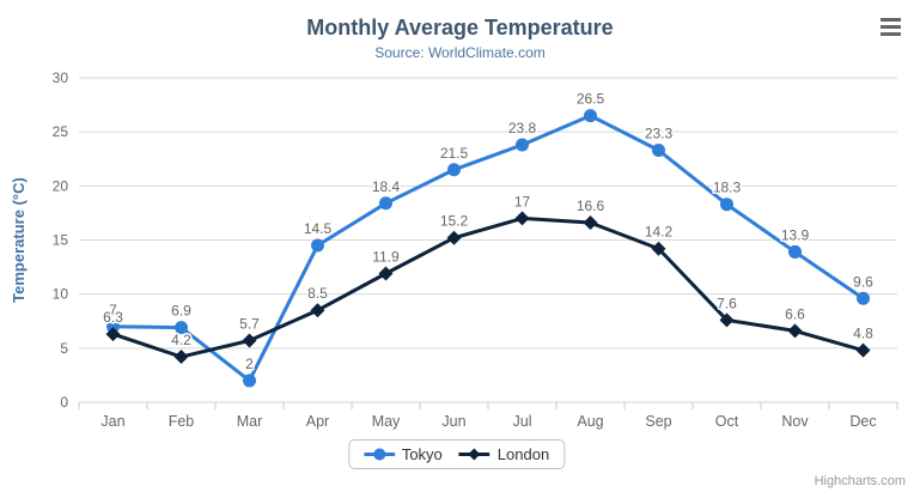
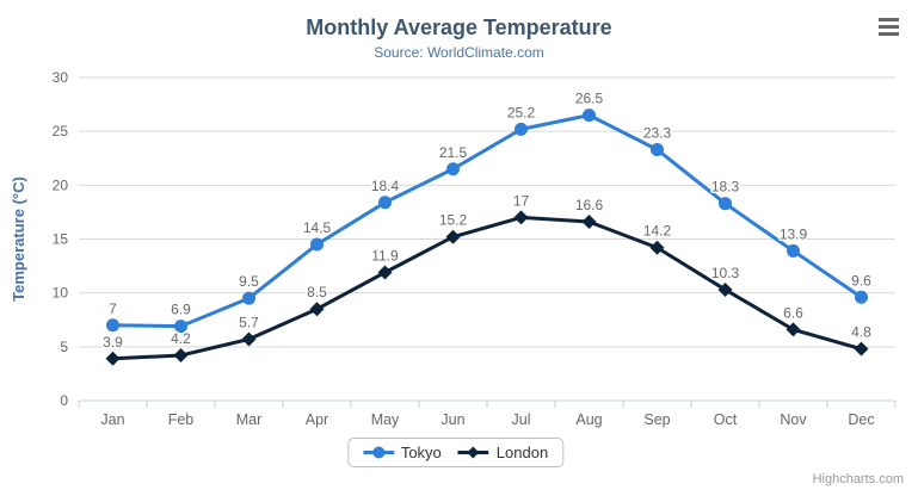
London/Jan: 6.3 -> 3.9
Tokyo/Mar: 2 -> 9.5
Tokyo/Jul: 23.8 -> 25.2
London/Oct: 7.6 -> 10.3
